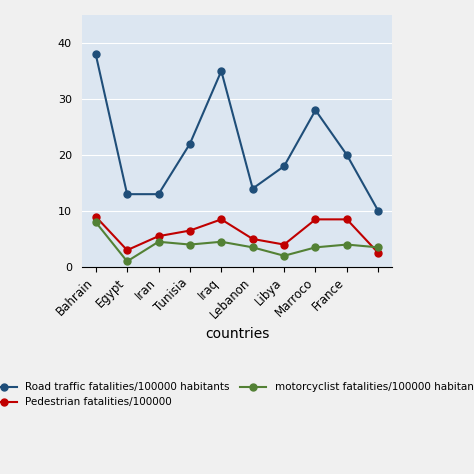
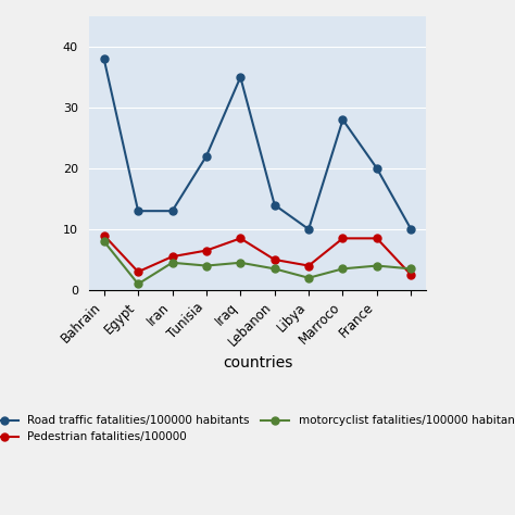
Road traffic fatalities/100000 habitants/Libya: 18 -> 10
